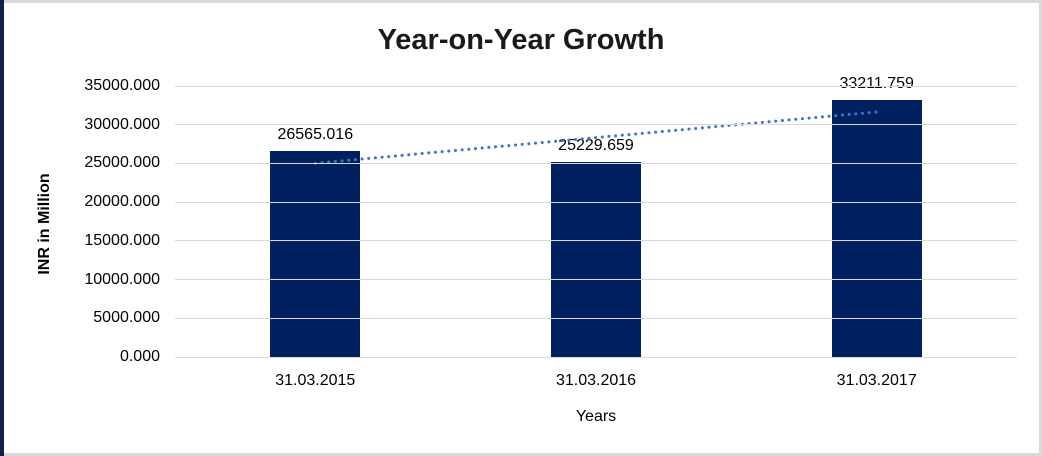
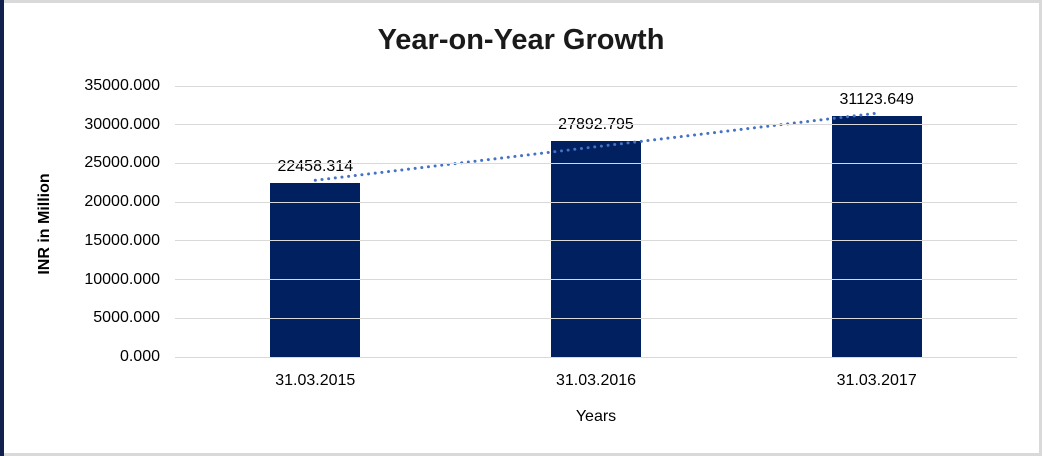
31.03.2015: 26565.016 -> 22458.314
31.03.2016: 25229.659 -> 27892.795
31.03.2017: 33211.759 -> 31123.649
